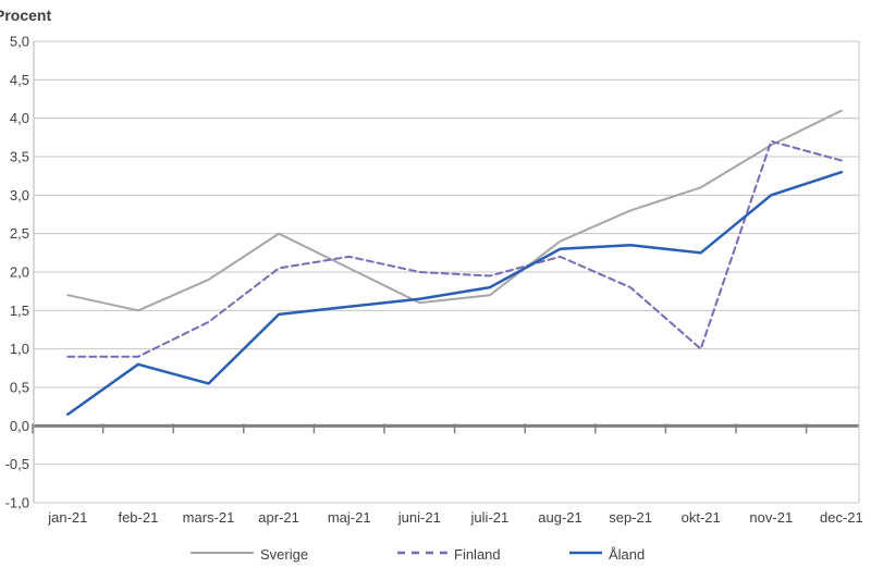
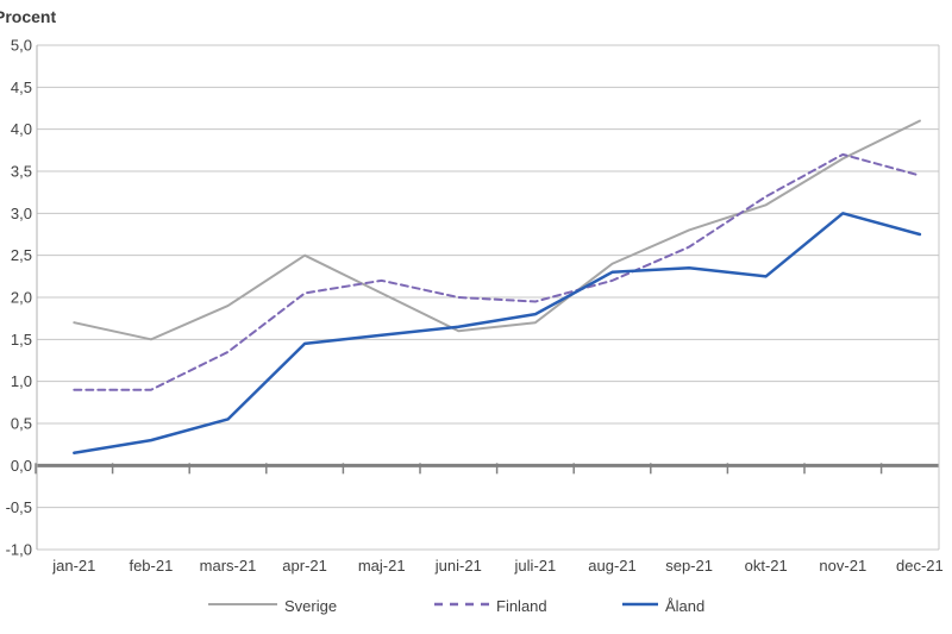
Åland/feb-21: 0,8 -> 0,3
Finland/sep-21: 1,8 -> 2,6
Finland/okt-21: 1,0 -> 3,2
Åland/dec-21: 3,3 -> 2,8
